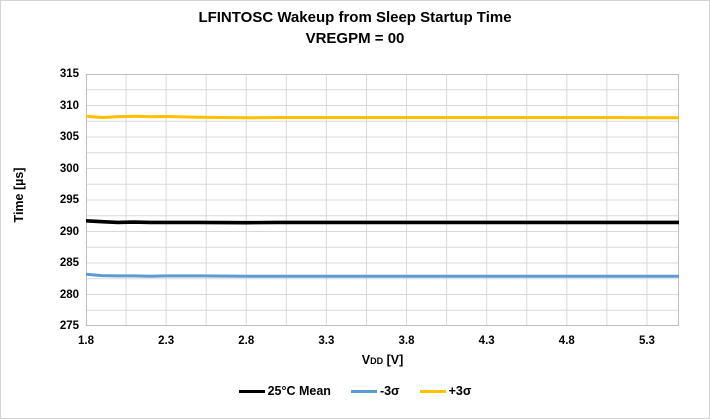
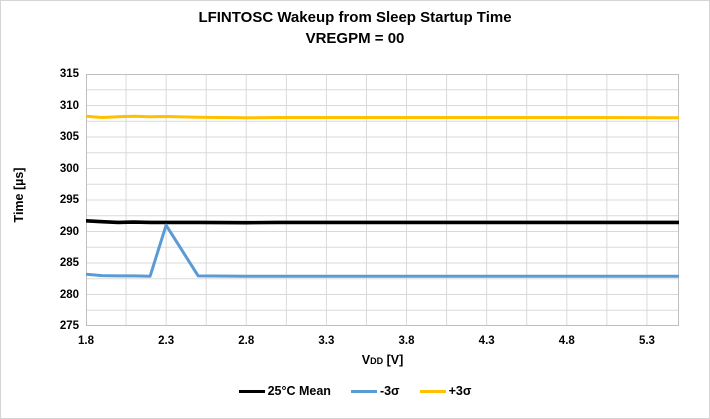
-3σ/2.3: 283 -> 291
